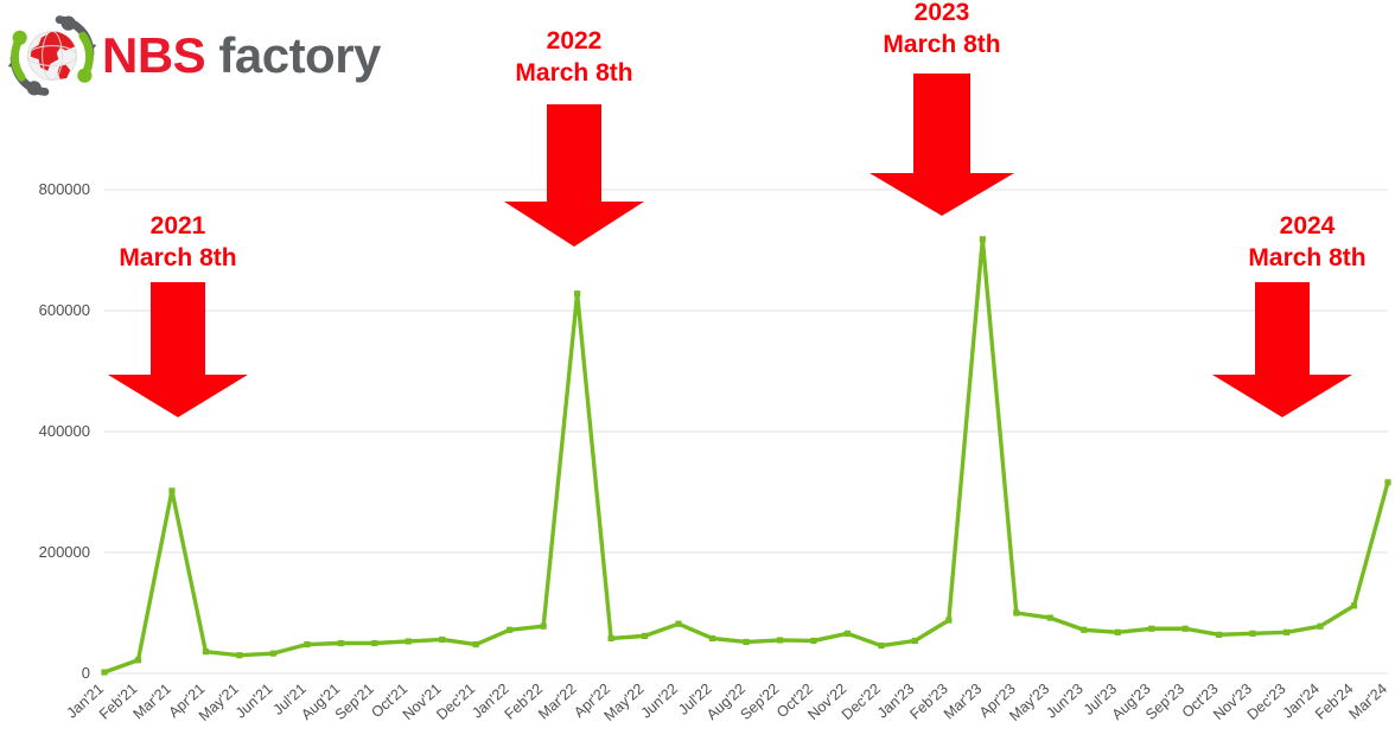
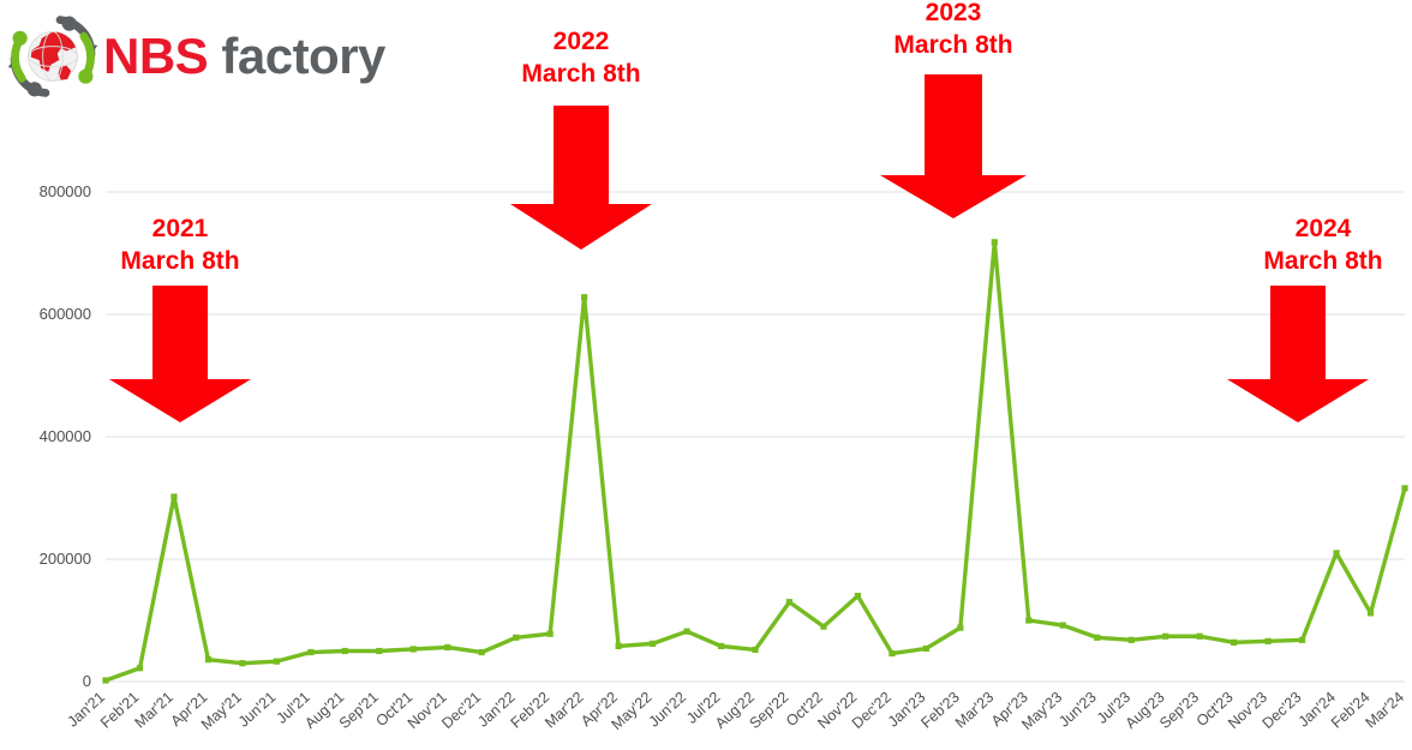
Sep'22: 60000 -> 130000
Oct'22: 50000 -> 90000
Nov'22: 70000 -> 140000
Jan'24: 80000 -> 210000
